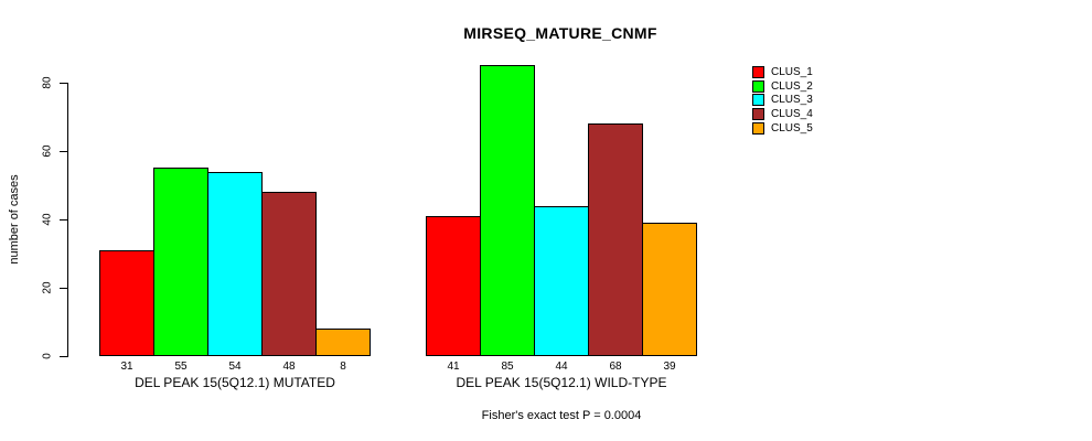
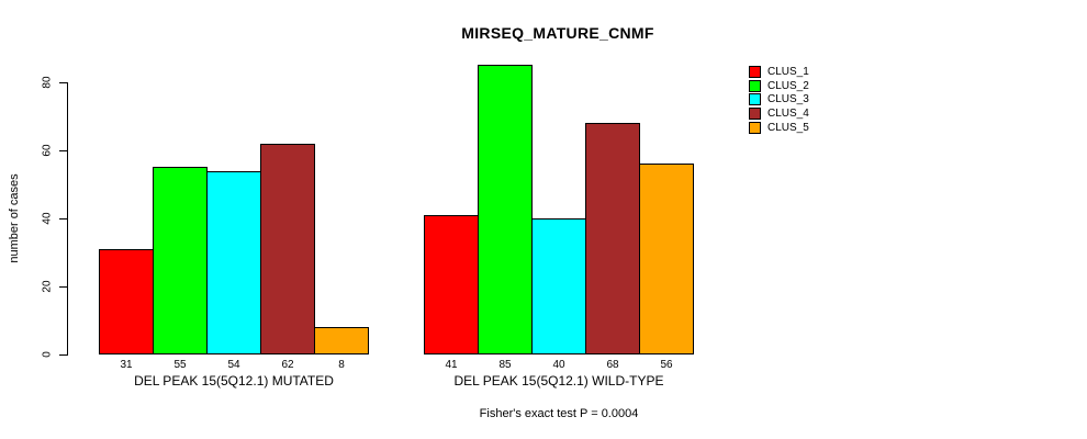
CLUS_4/DEL PEAK 15(5Q12.1) MUTATED: 48 -> 62
CLUS_3/DEL PEAK 15(5Q12.1) WILD-TYPE: 44 -> 40
CLUS_5/DEL PEAK 15(5Q12.1) WILD-TYPE: 39 -> 56
